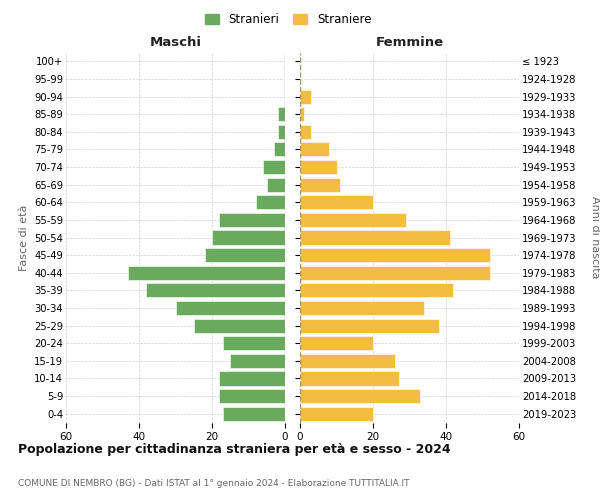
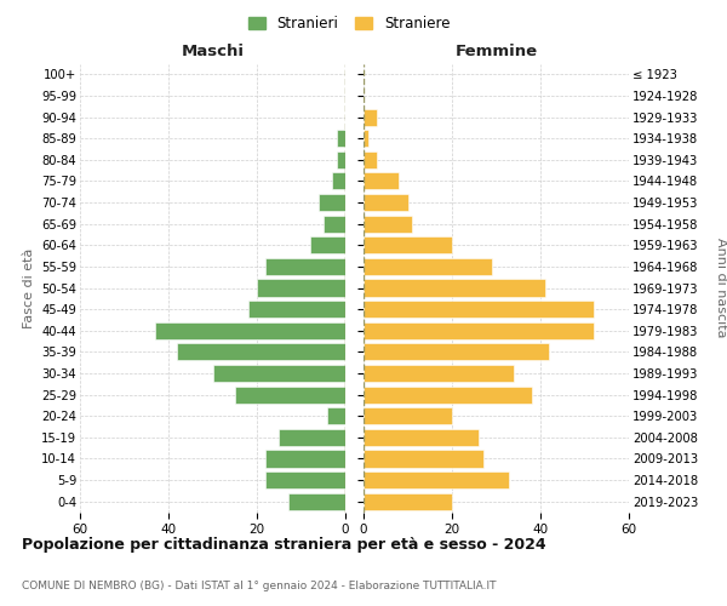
Maschi/20-24: 17 -> 4
Maschi/0-4: 17 -> 13
